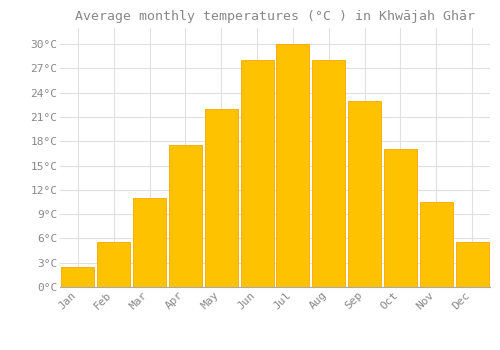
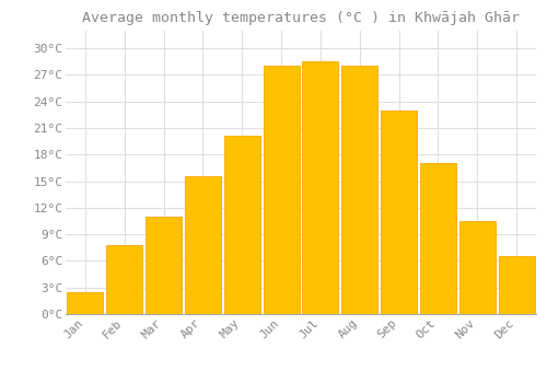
Feb: 5.5°C -> 7.8°C
Apr: 17.5°C -> 15.6°C
May: 22.0°C -> 20.2°C
Jul: 30.0°C -> 28.6°C
Dec: 5.5°C -> 6.6°C
